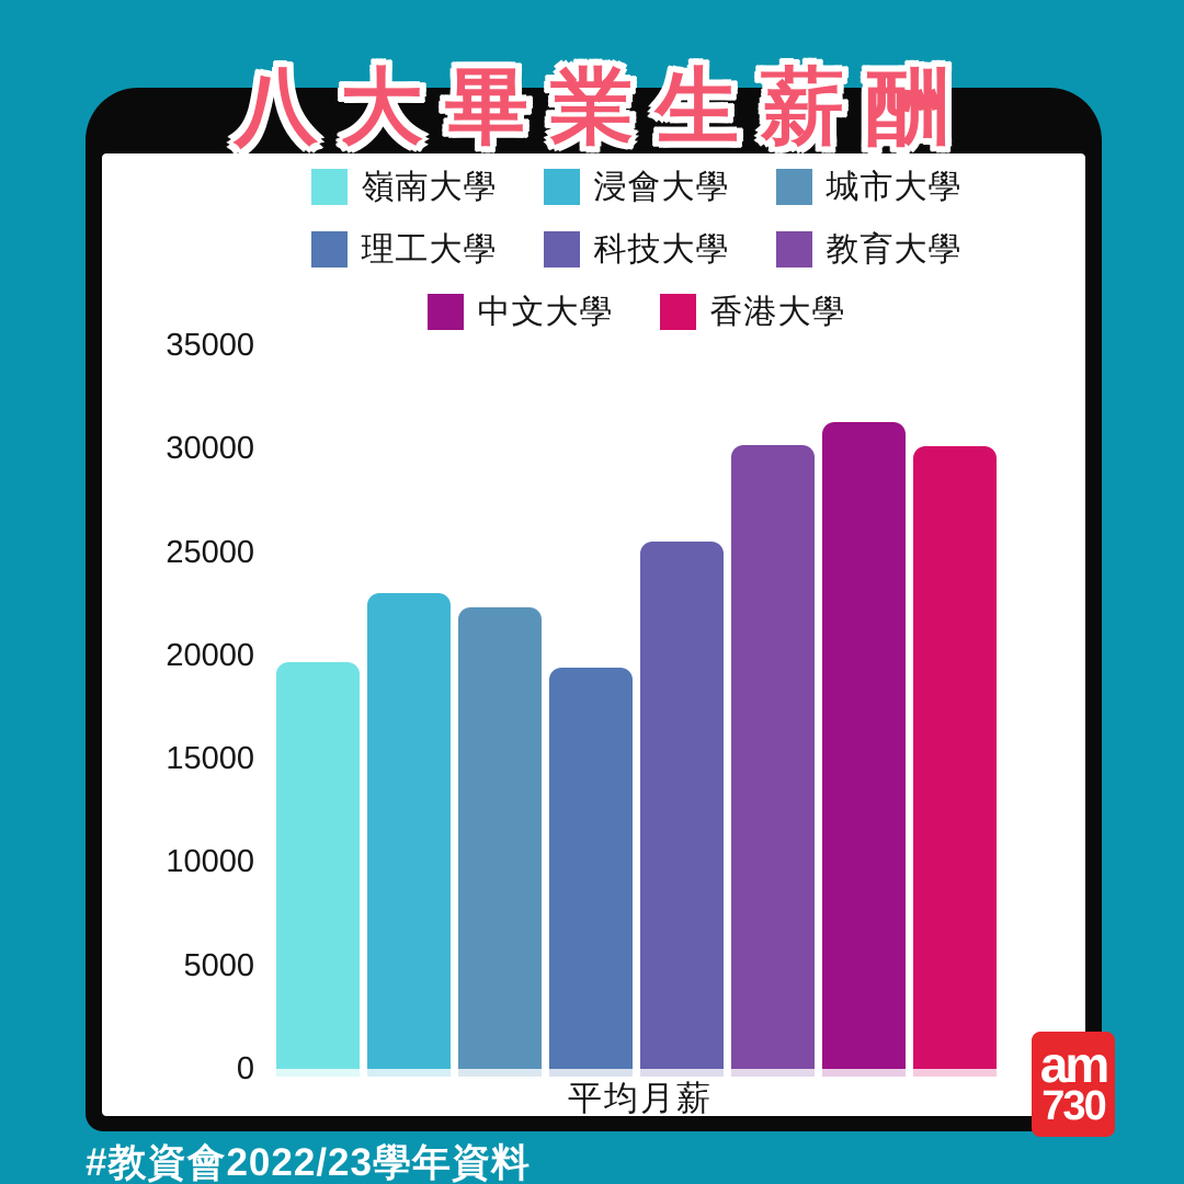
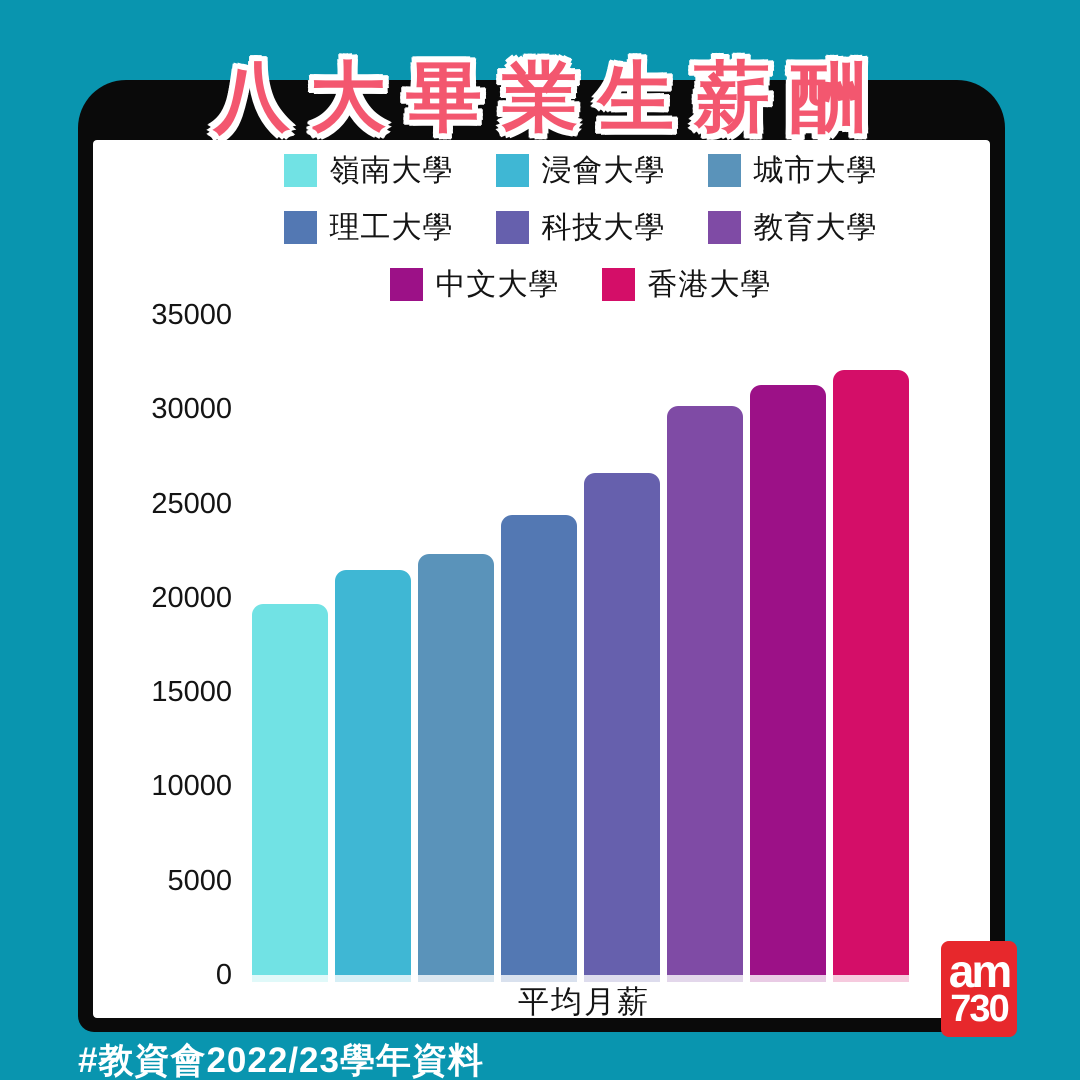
浸會大學: 23000 -> 21500
理工大學: 19400 -> 24400
科技大學: 25500 -> 26600
香港大學: 30100 -> 32100
